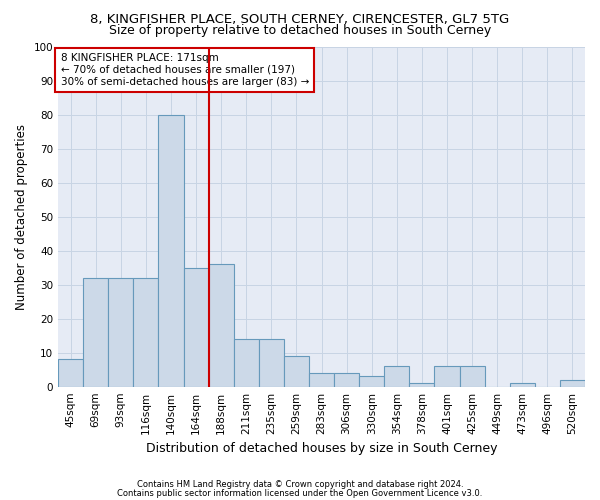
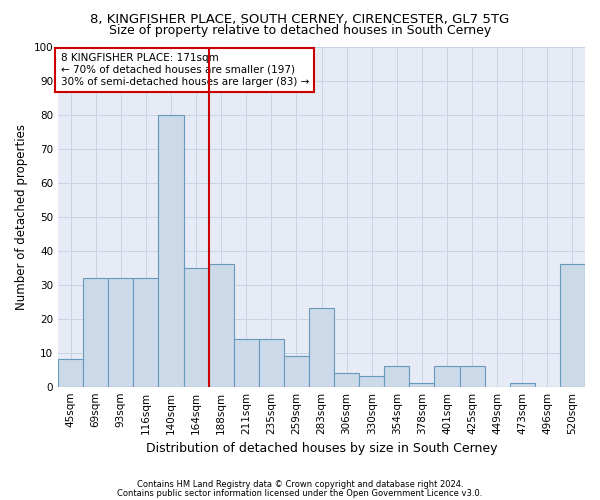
283sqm: 4 -> 23
520sqm: 2 -> 36
